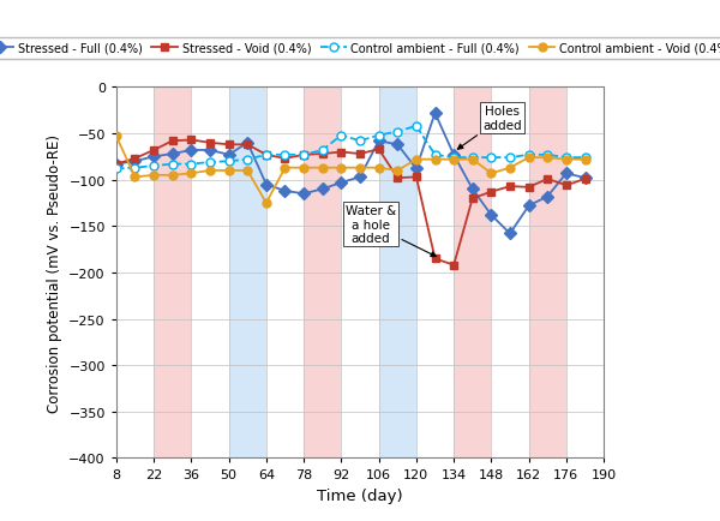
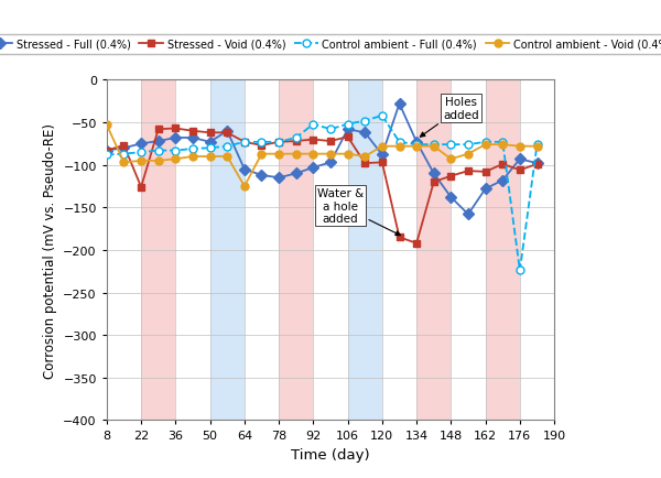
Stressed - Void (0.4%)/22: -68 -> -126
Control ambient - Full (0.4%)/176: -76 -> -224
